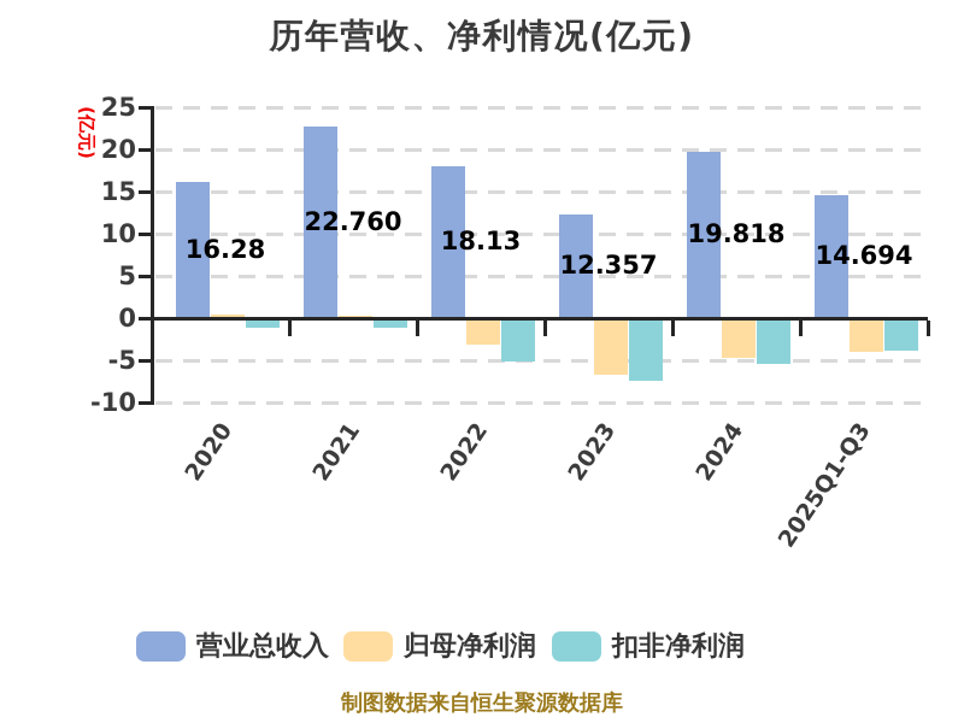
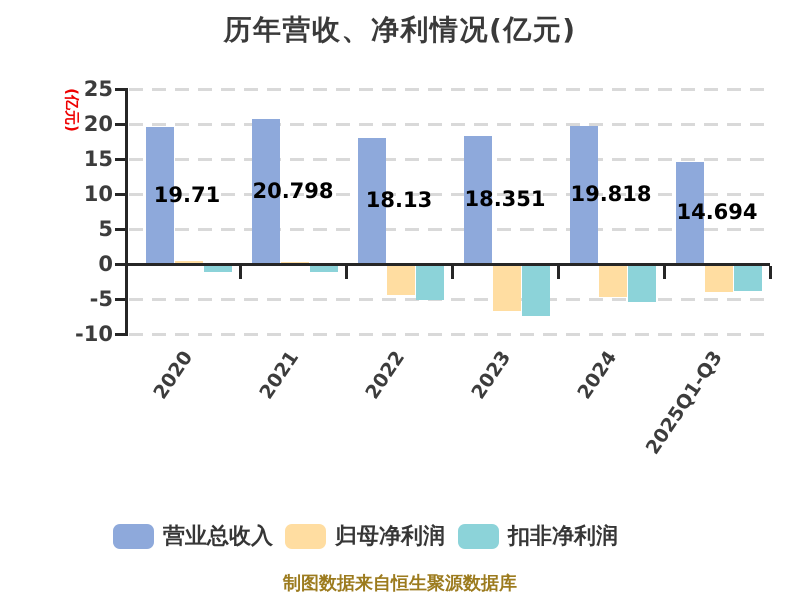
营业总收入/2020: 16.28 -> 19.71
营业总收入/2021: 22.760 -> 20.798
归母净利润/2022: -3 -> -4
营业总收入/2023: 12.357 -> 18.351
